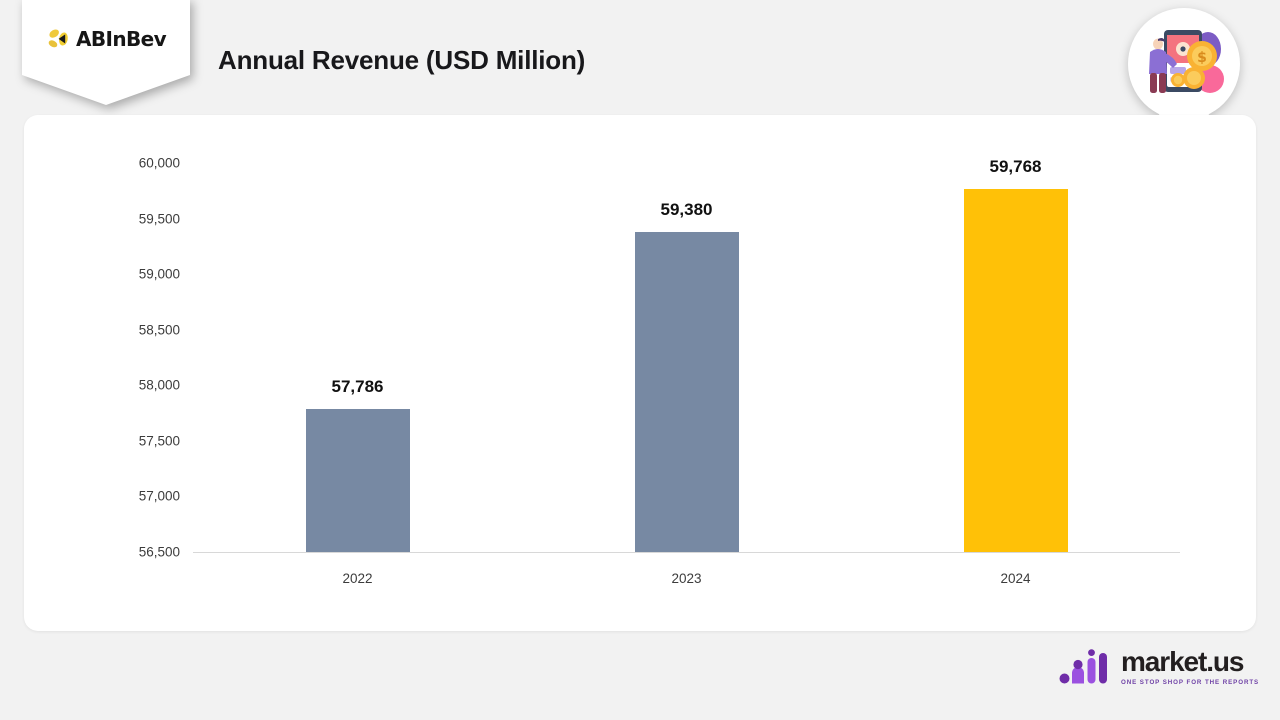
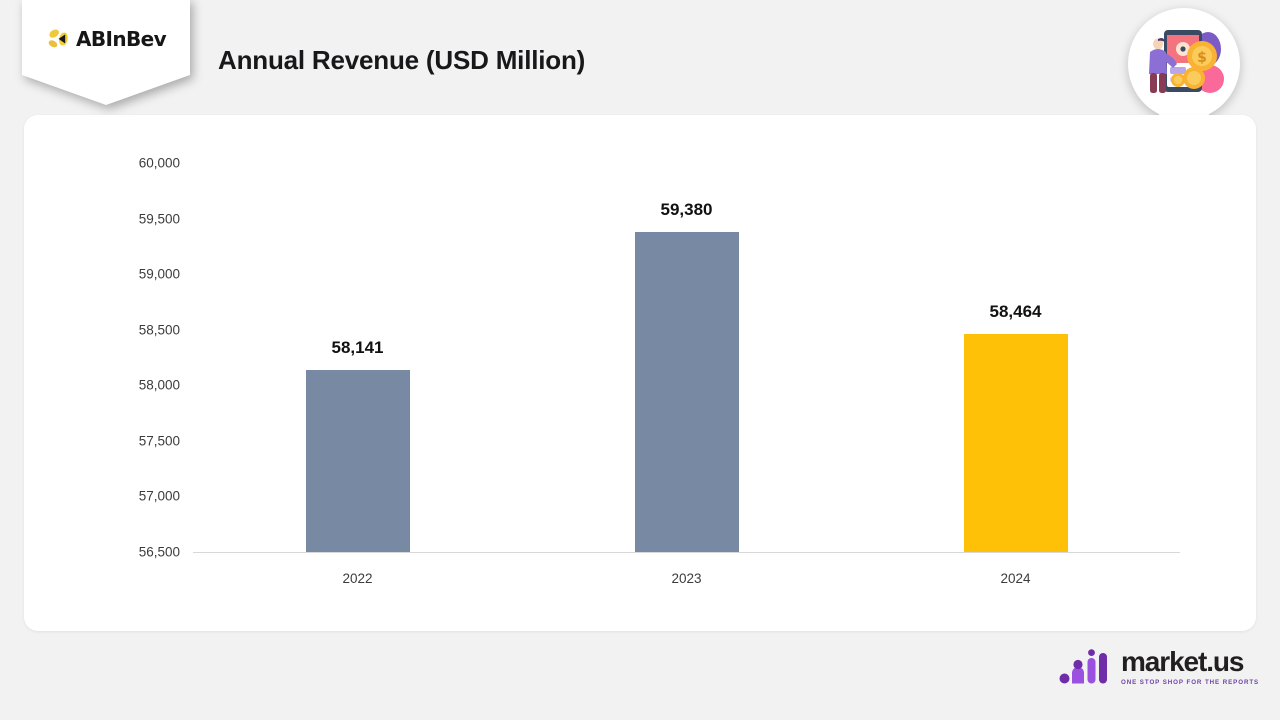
2022: 57,786 -> 58,141
2024: 59,768 -> 58,464
